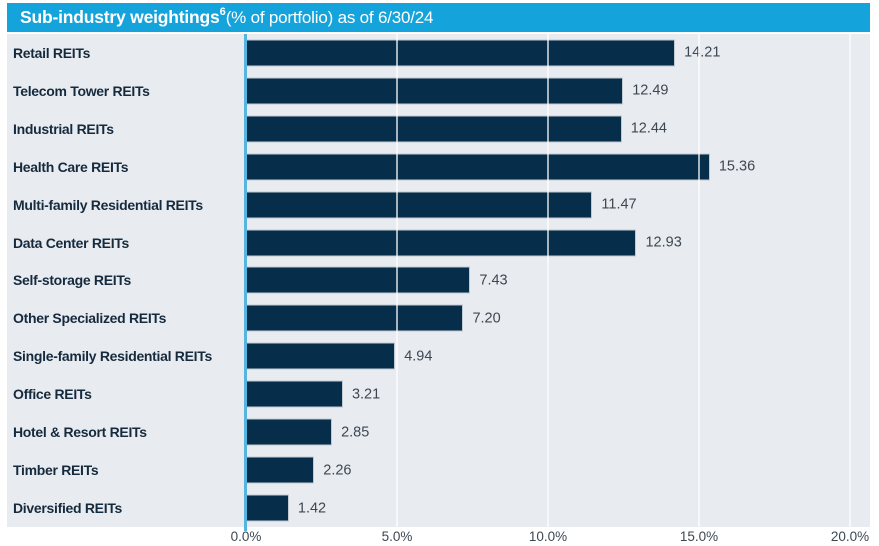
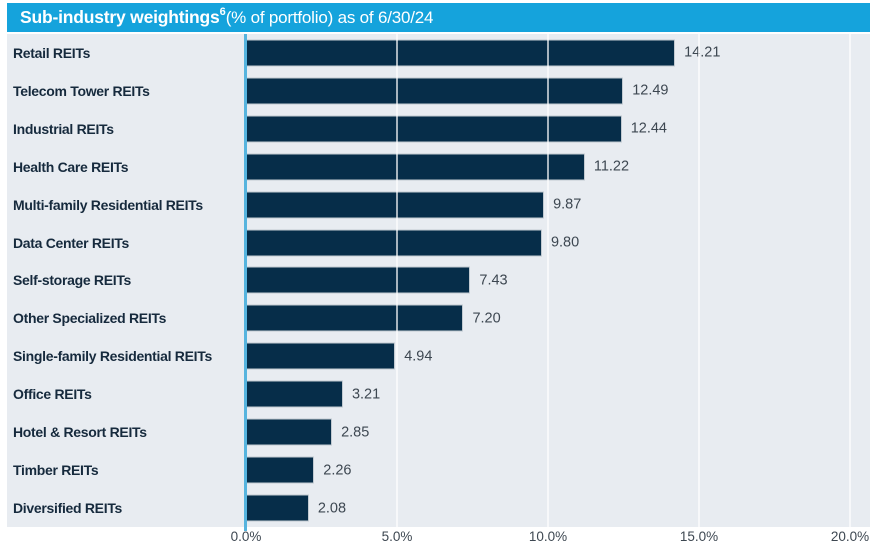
Health Care REITs: 15.36 -> 11.22
Multi-family Residential REITs: 11.47 -> 9.87
Data Center REITs: 12.93 -> 9.80
Diversified REITs: 1.42 -> 2.08
